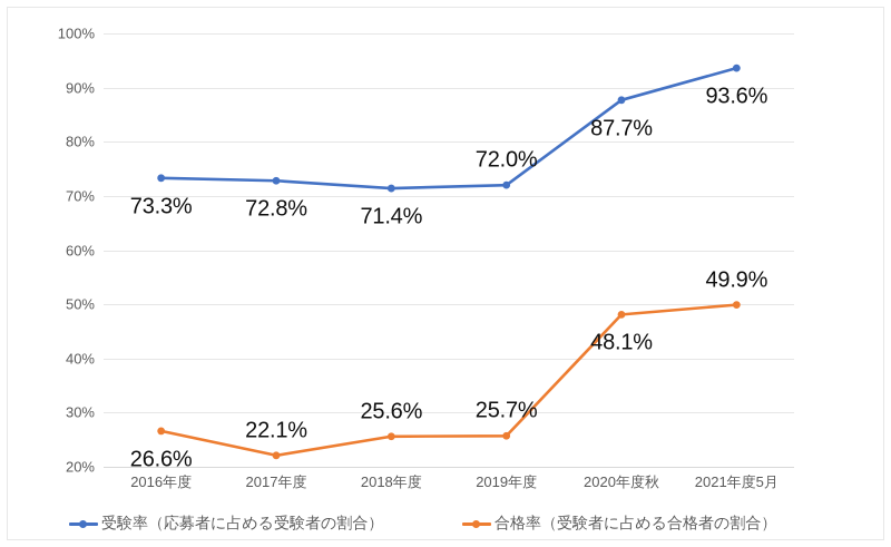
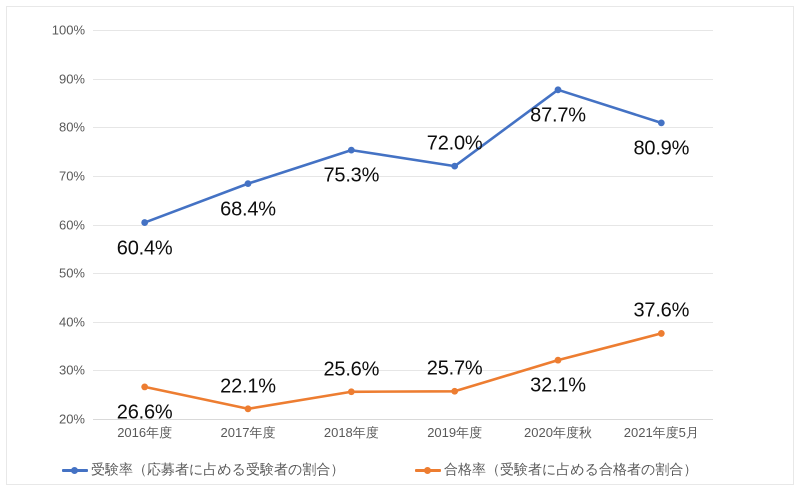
受験率（応募者に占める受験者の割合）/2016年度: 73.3% -> 60.4%
受験率（応募者に占める受験者の割合）/2017年度: 72.8% -> 68.4%
受験率（応募者に占める受験者の割合）/2018年度: 71.4% -> 75.3%
合格率（受験者に占める合格者の割合）/2020年度秋: 48.1% -> 32.1%
受験率（応募者に占める受験者の割合）/2021年度5月: 93.6% -> 80.9%
合格率（受験者に占める合格者の割合）/2021年度5月: 49.9% -> 37.6%
